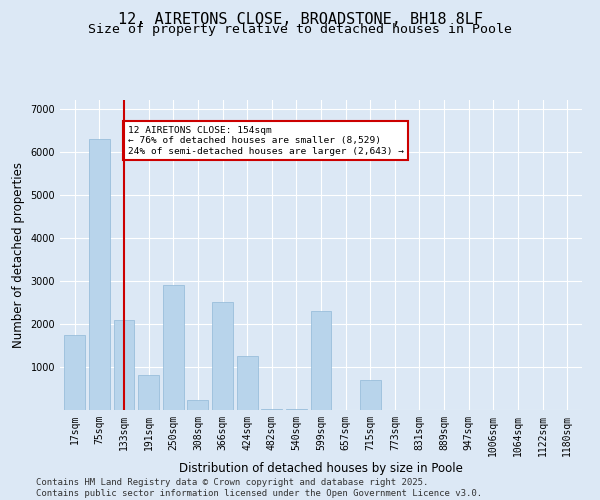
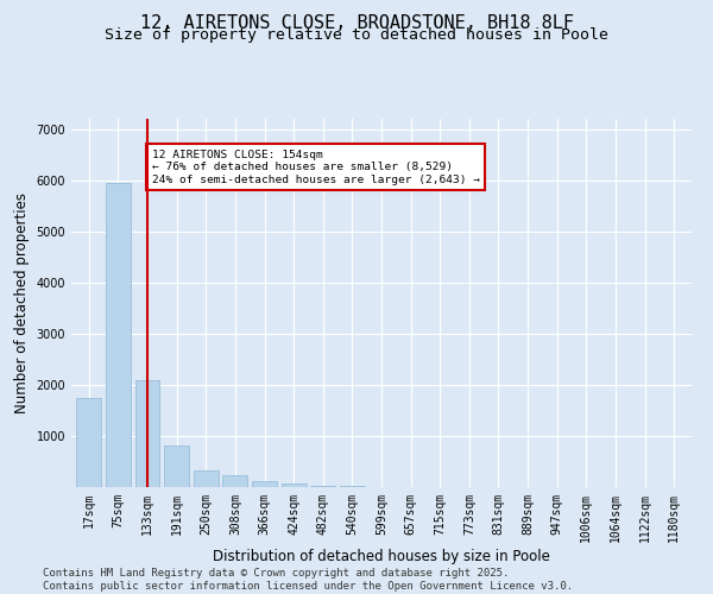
75sqm: 6300 -> 5950
250sqm: 2900 -> 330
366sqm: 2500 -> 120
424sqm: 1250 -> 60
599sqm: 2300 -> 0
715sqm: 700 -> 0
